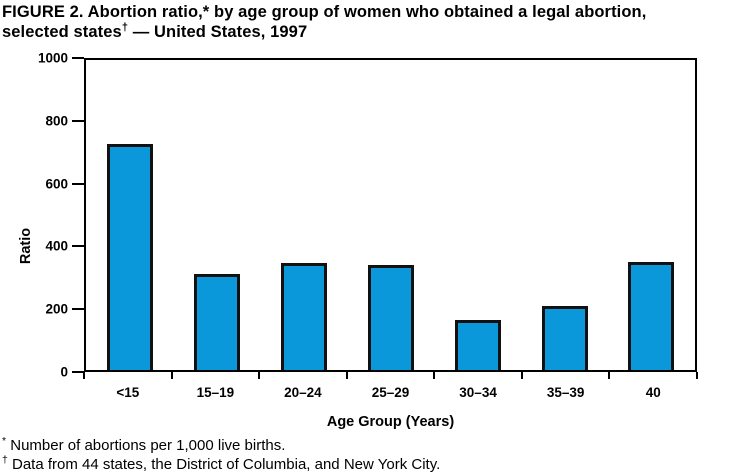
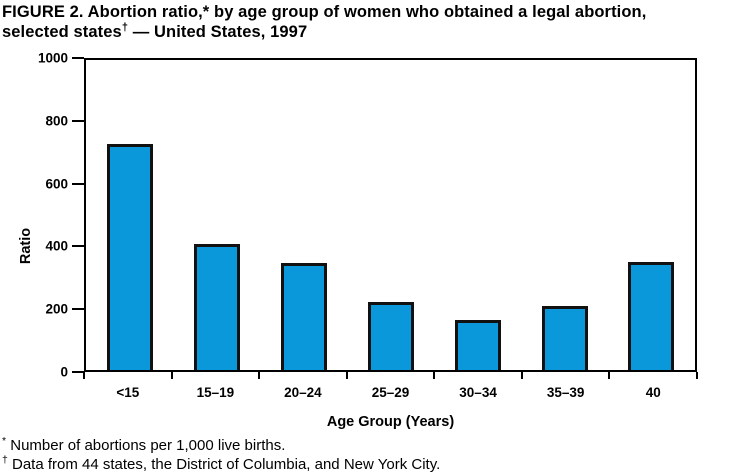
15–19: 310 -> 400
25–29: 340 -> 220
